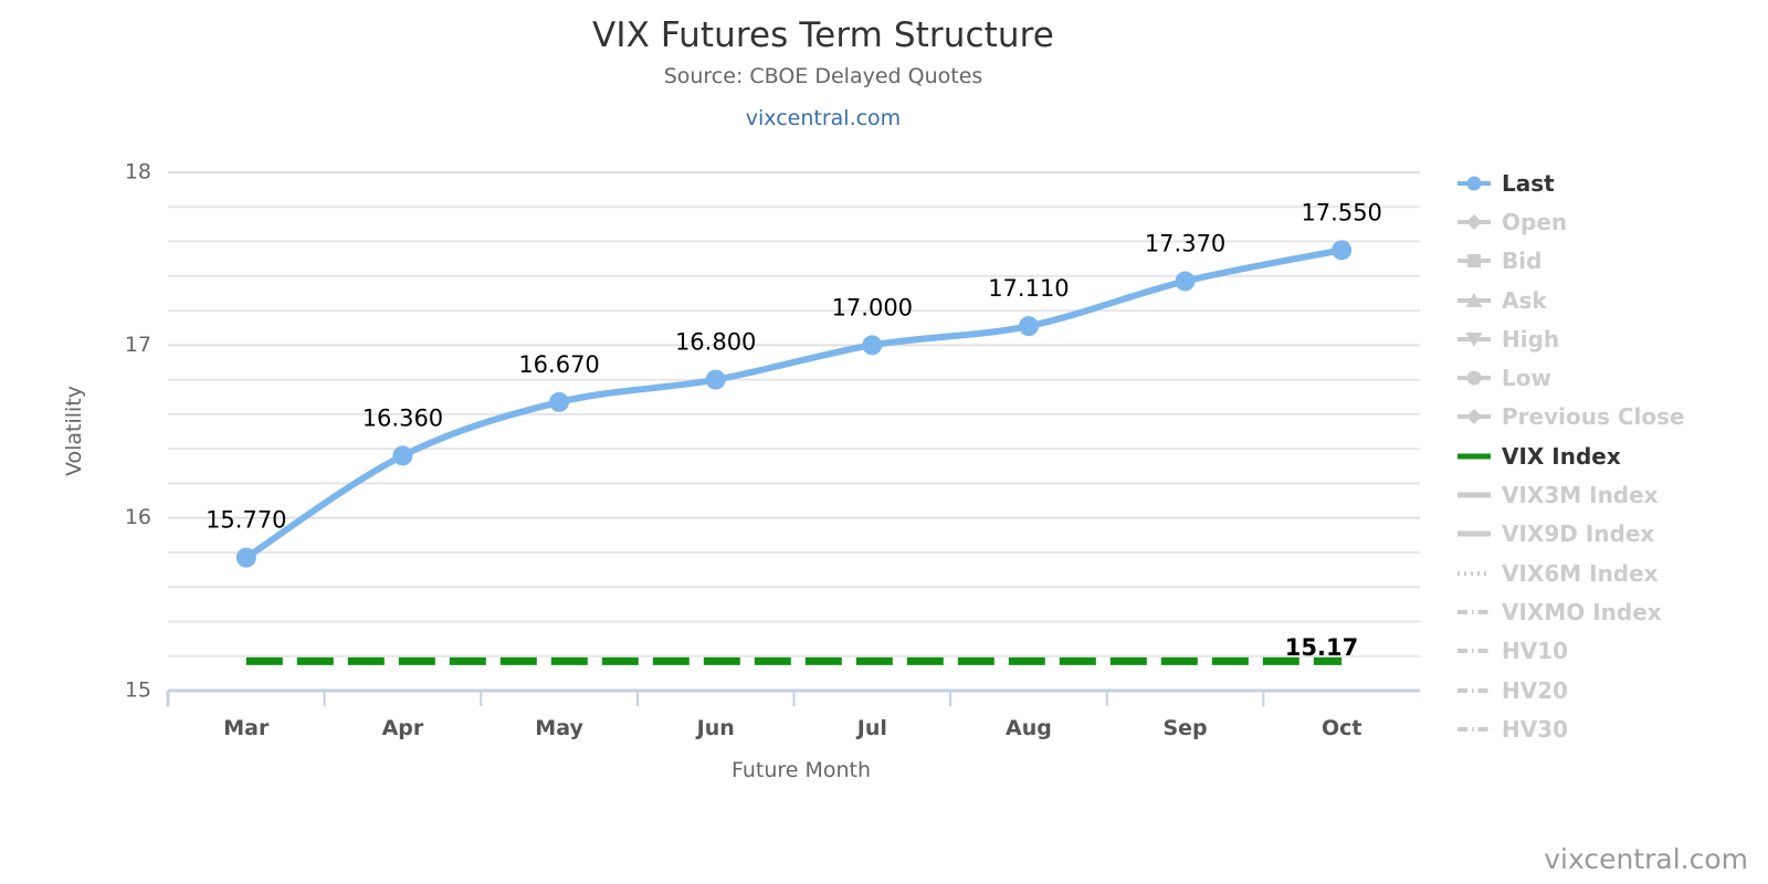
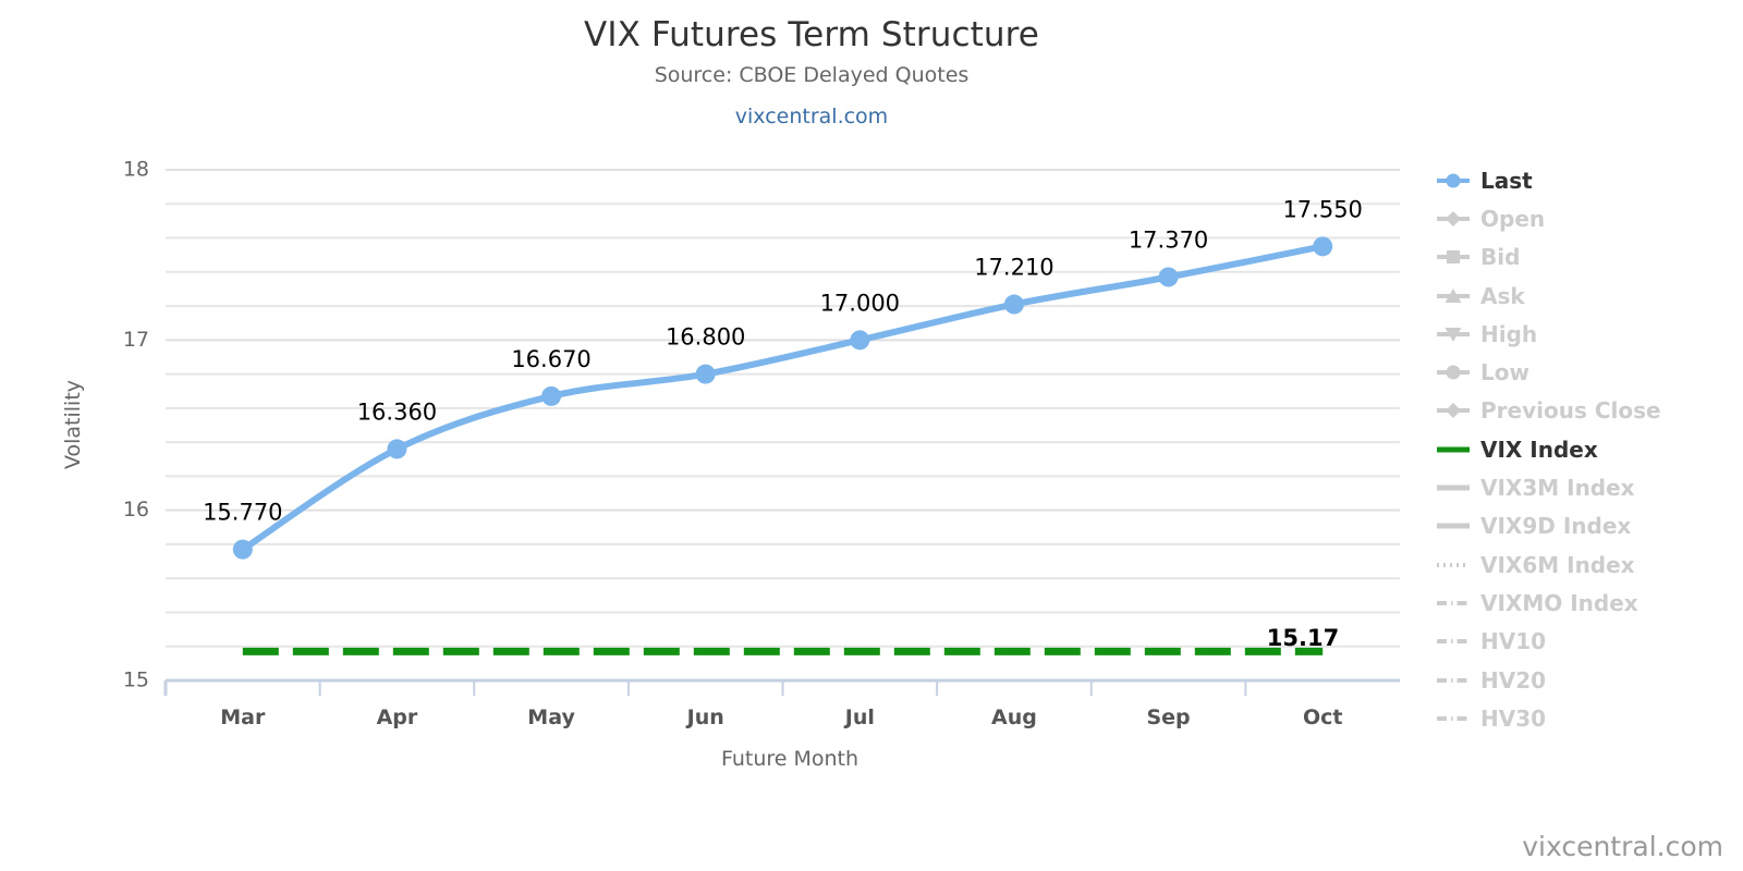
Aug: 17.110 -> 17.210
